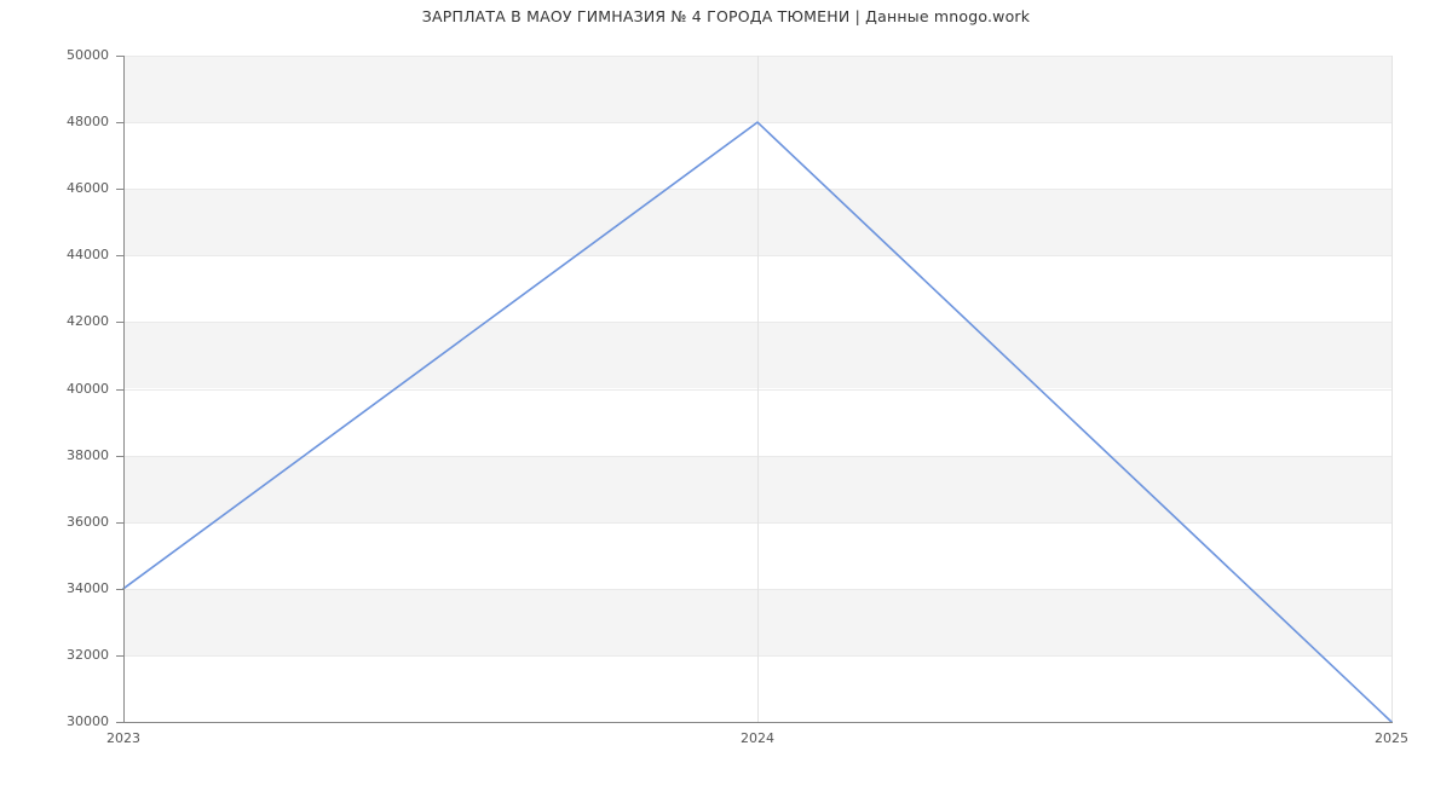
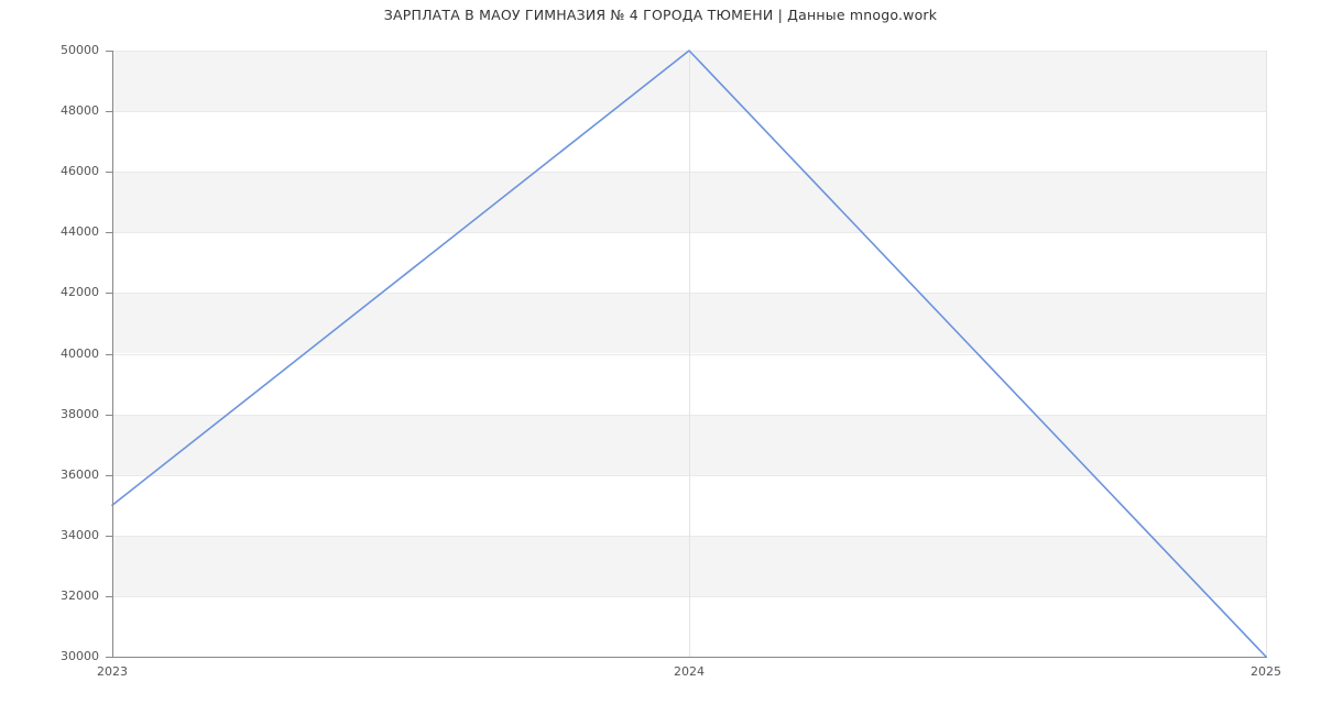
2023: 34000 -> 35000
2024: 48000 -> 50000
